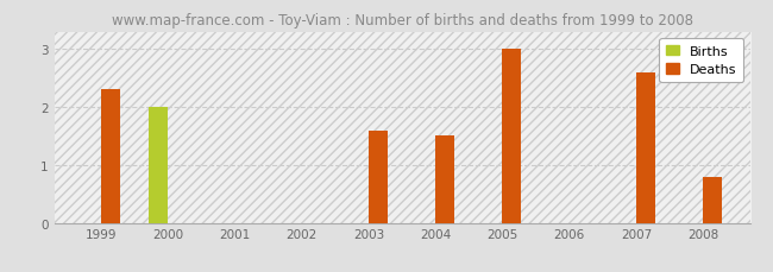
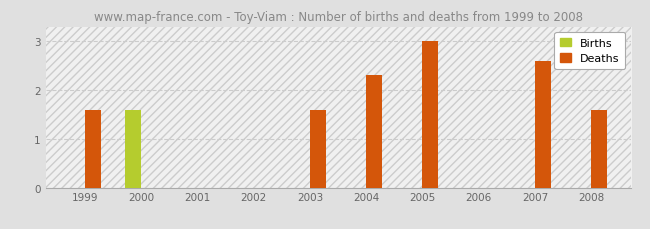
Deaths/1999: 2.3 -> 1.6
Births/2000: 2.0 -> 1.6
Deaths/2004: 1.5 -> 2.3
Deaths/2008: 0.8 -> 1.6
